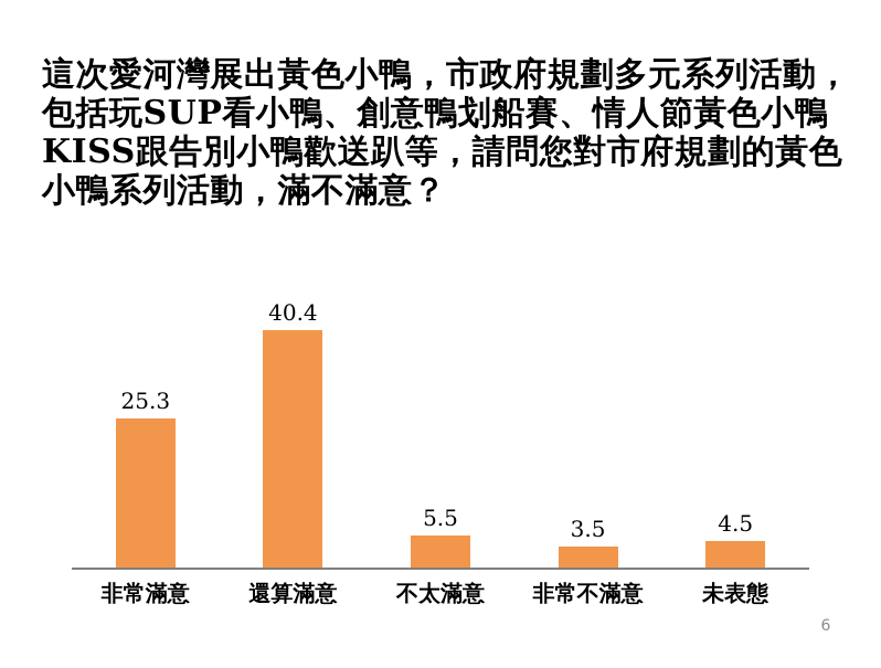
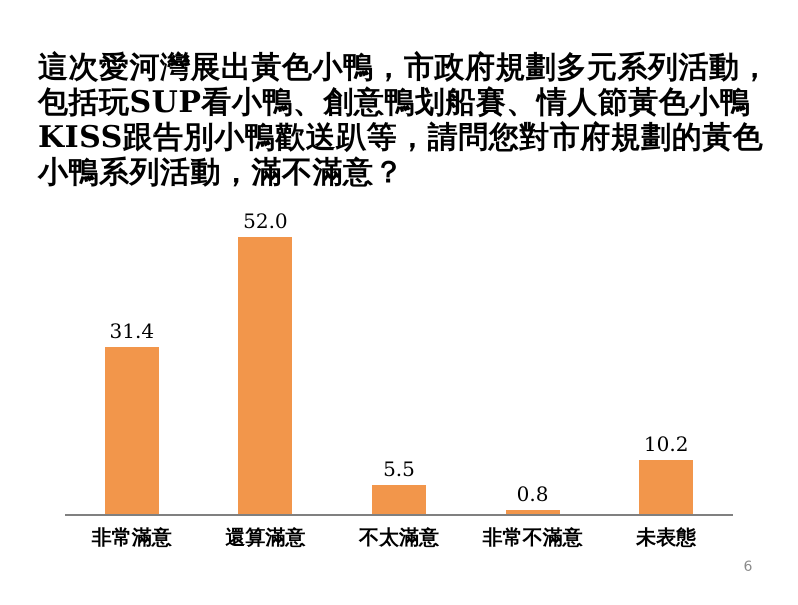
非常滿意: 25.3 -> 31.4
還算滿意: 40.4 -> 52.0
非常不滿意: 3.5 -> 0.8
未表態: 4.5 -> 10.2
